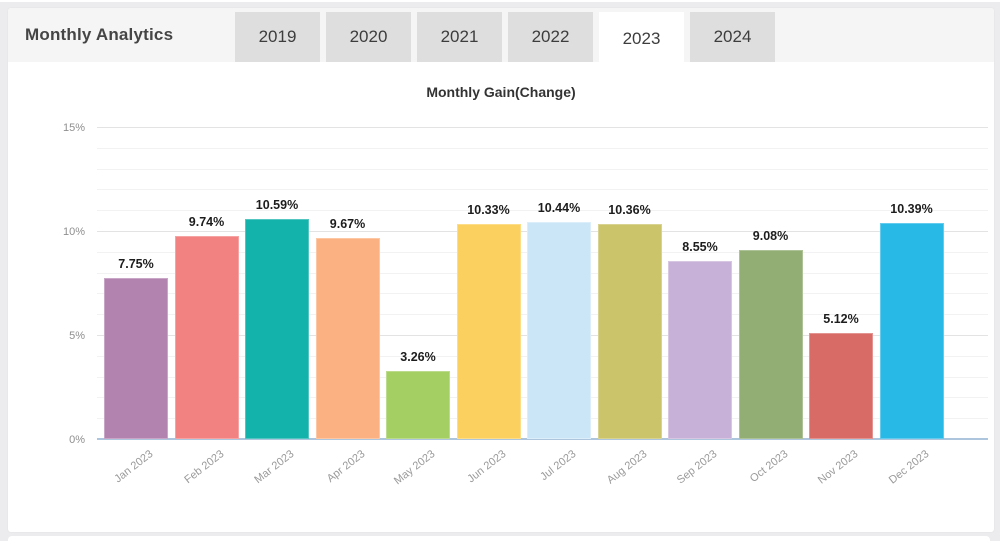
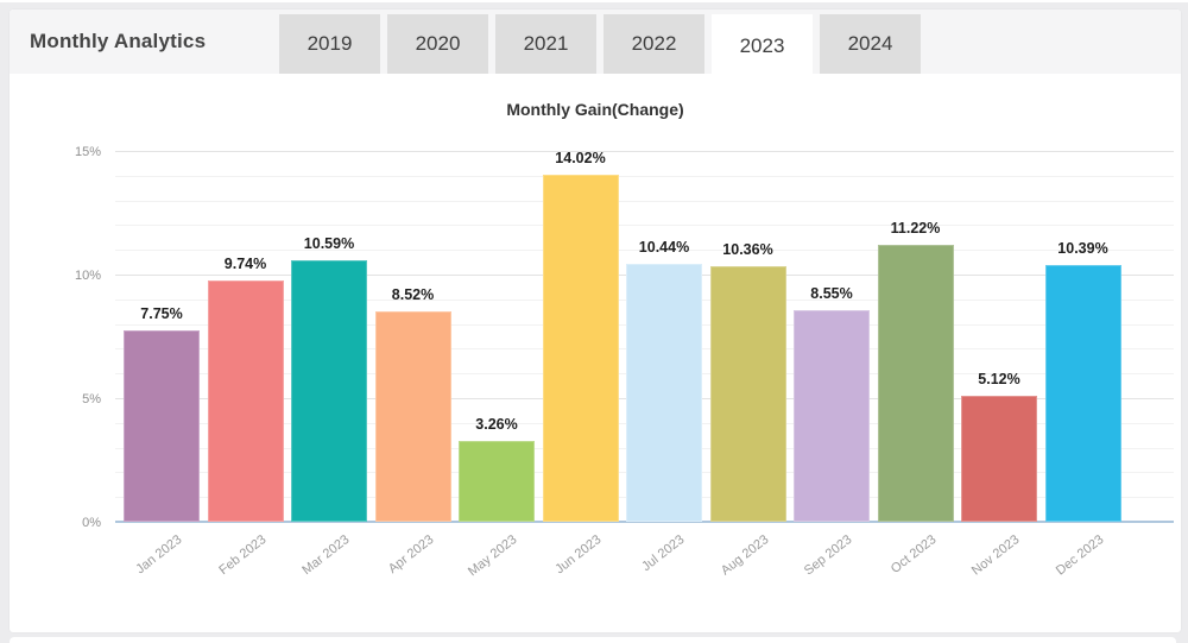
Apr 2023: 9.67% -> 8.52%
Jun 2023: 10.33% -> 14.02%
Oct 2023: 9.08% -> 11.22%
